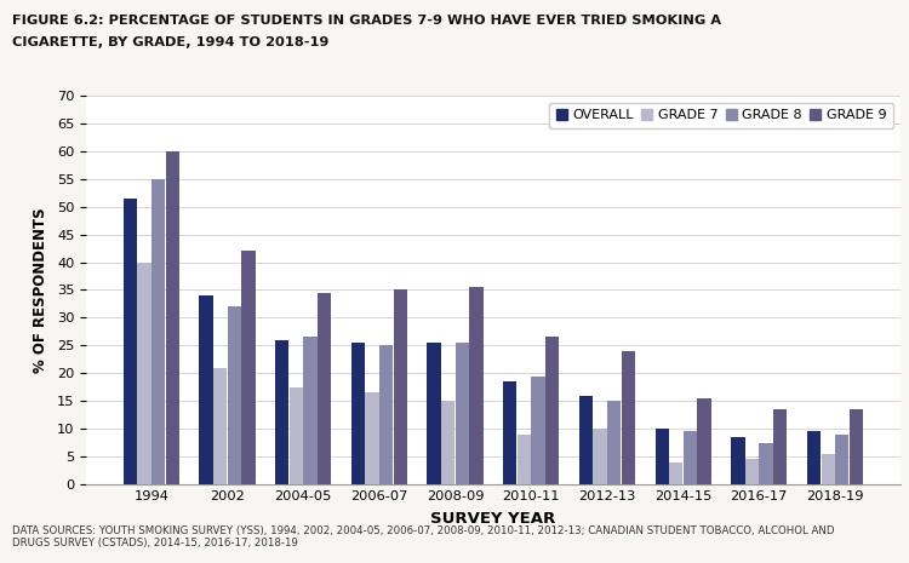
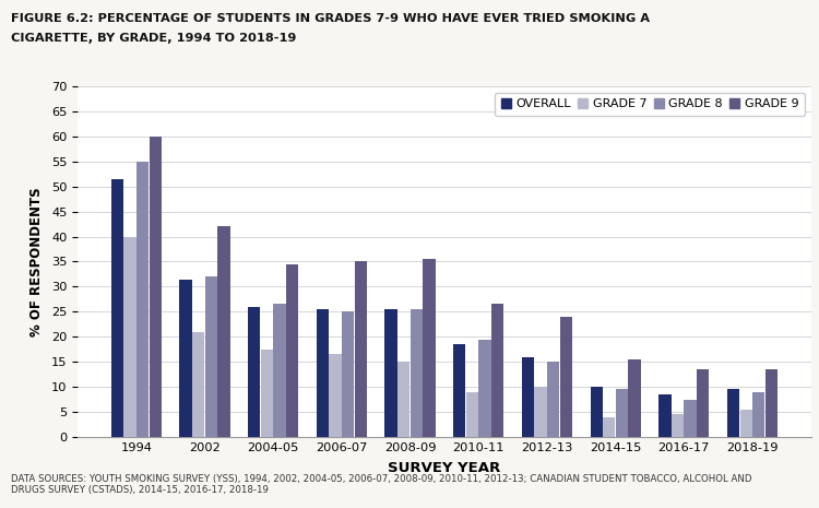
OVERALL/2002: 34.0 -> 31.5
